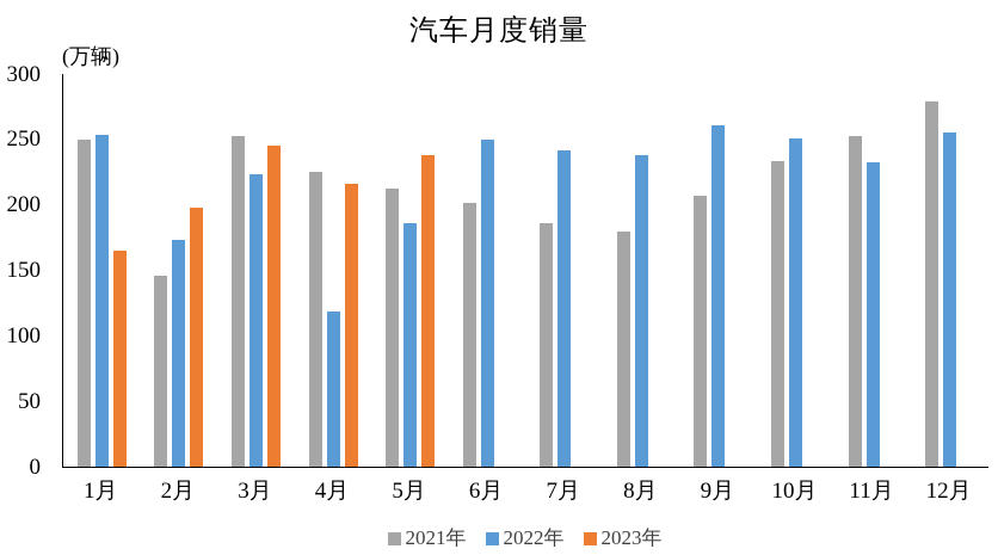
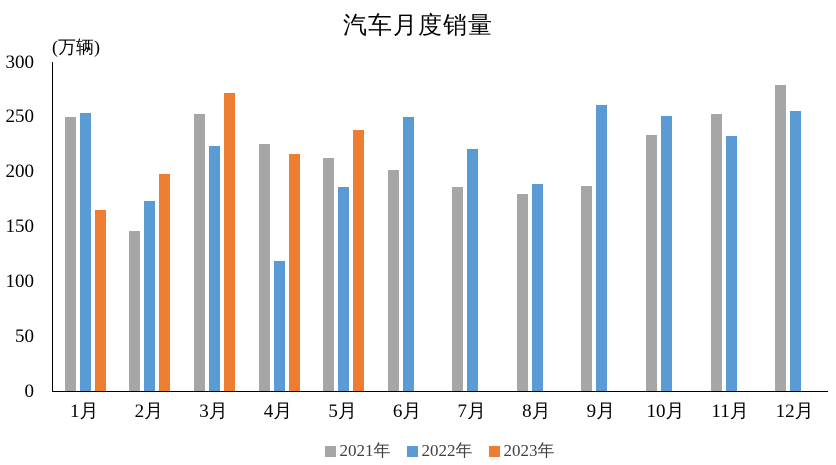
2023年/3月: 245 -> 272
2022年/7月: 242 -> 221
2022年/8月: 238 -> 189
2021年/9月: 207 -> 187
